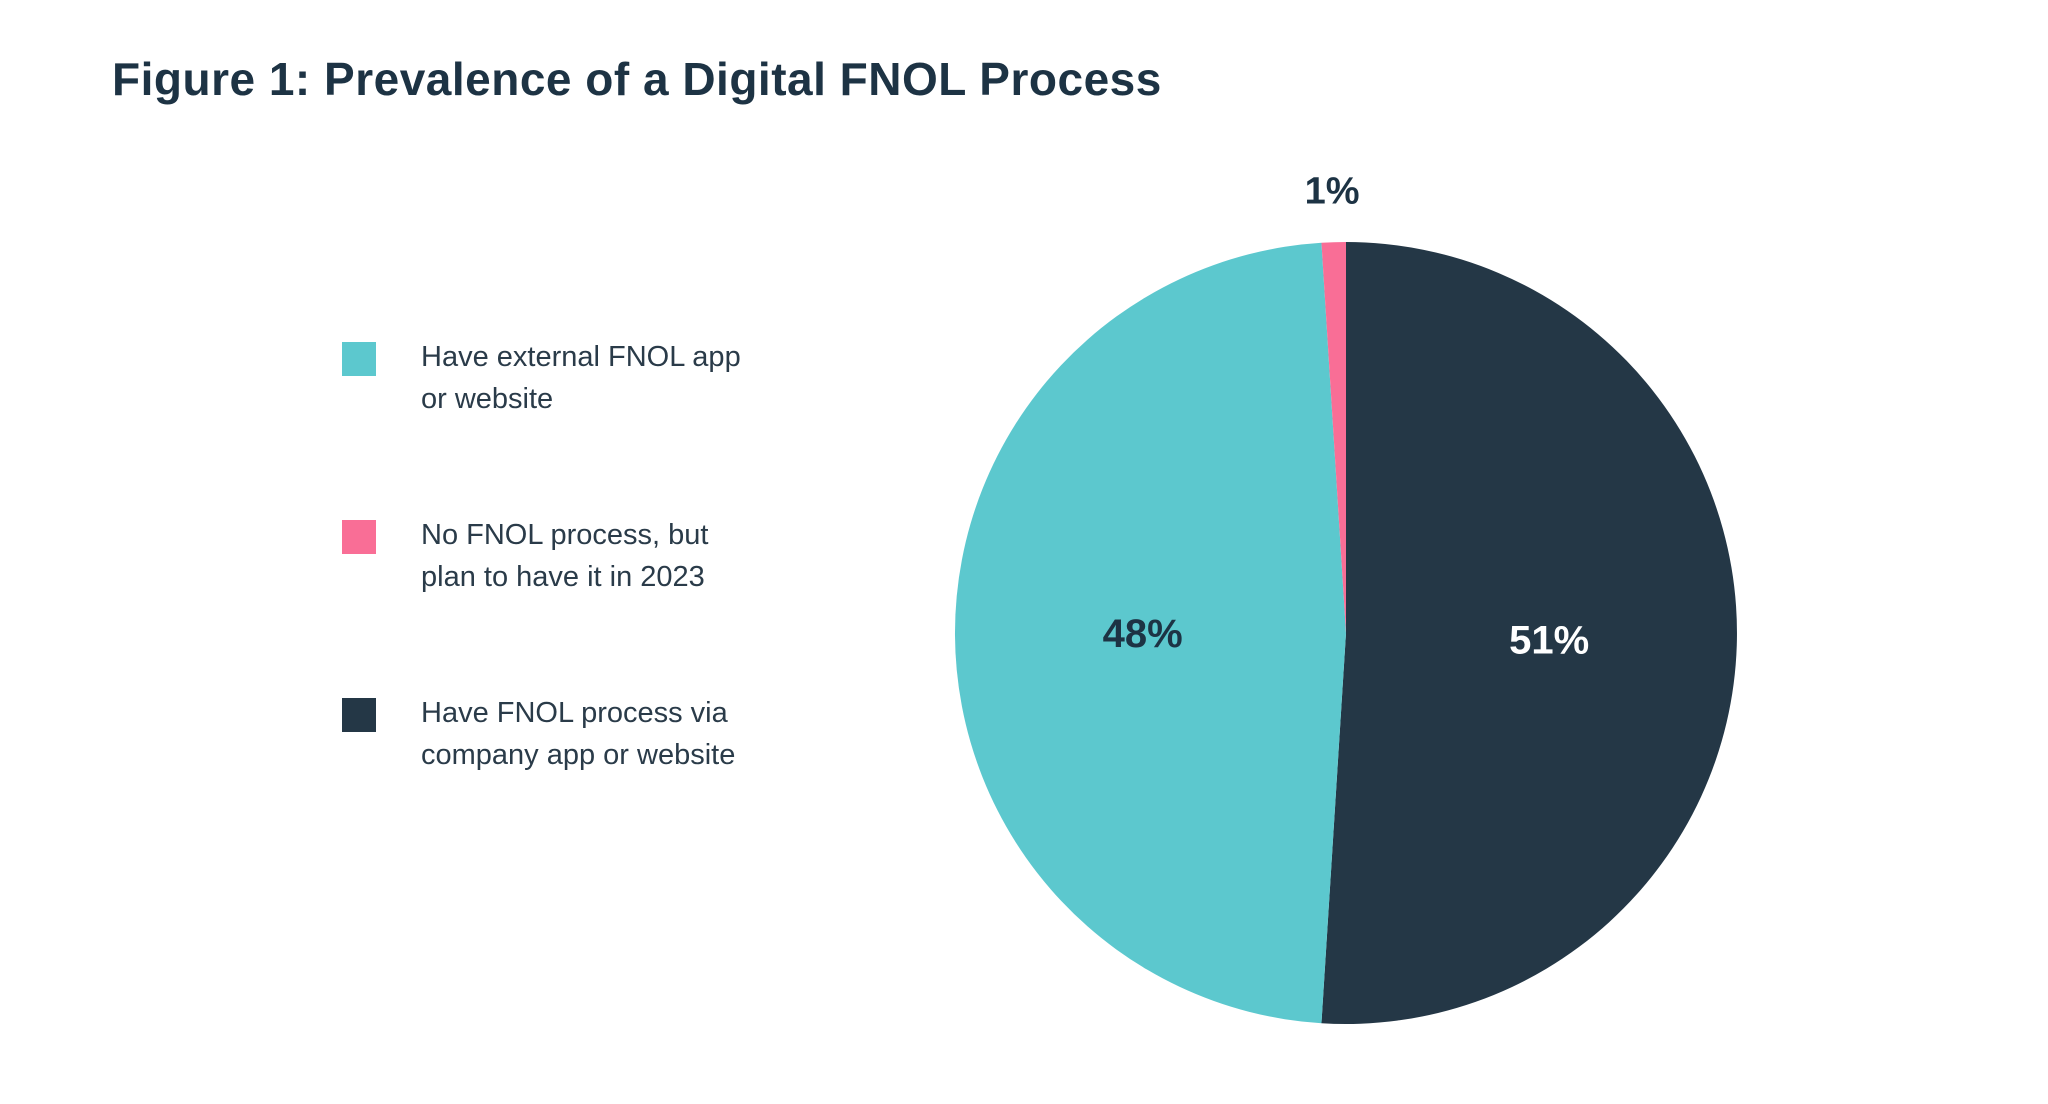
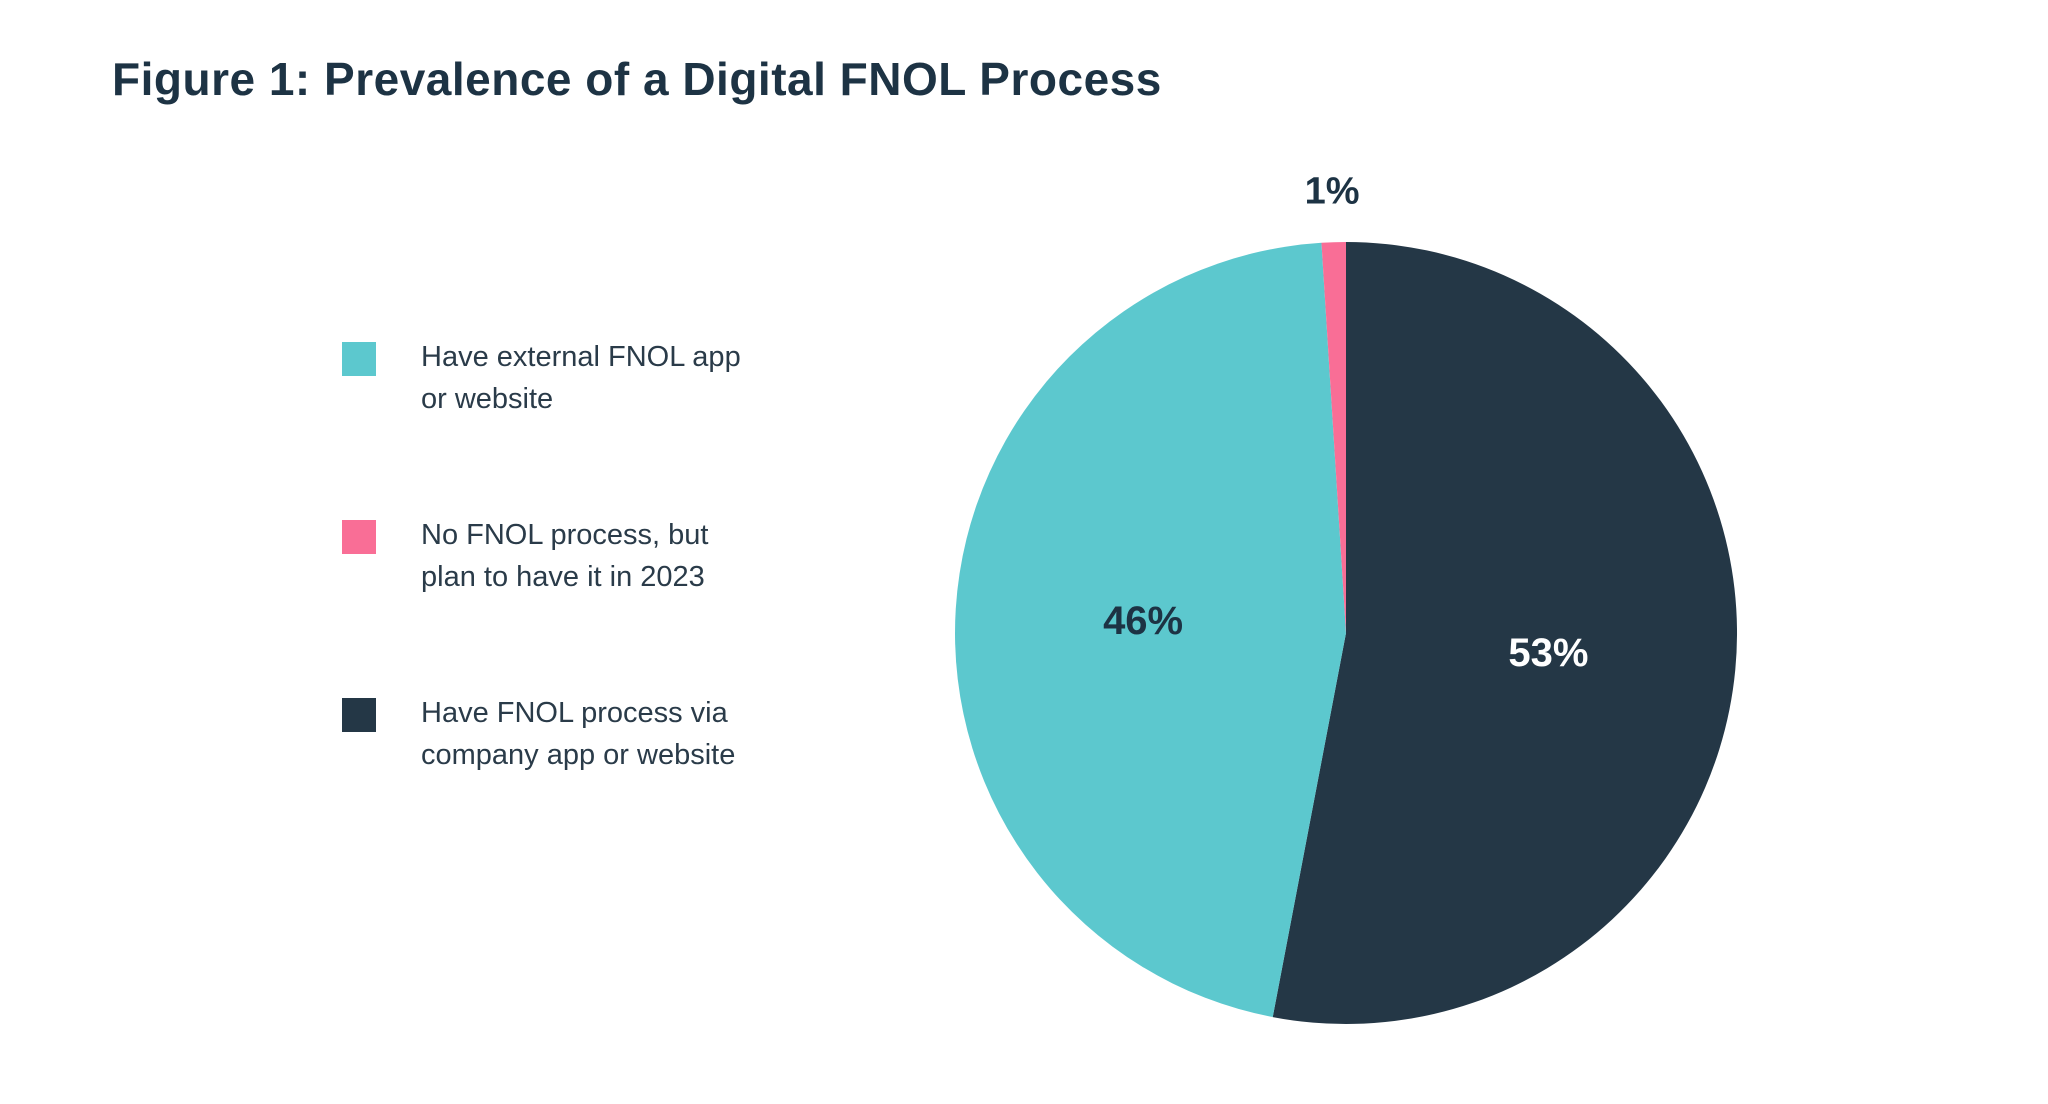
Have FNOL process via company app or website: 51% -> 53%
Have external FNOL app or website: 48% -> 46%
